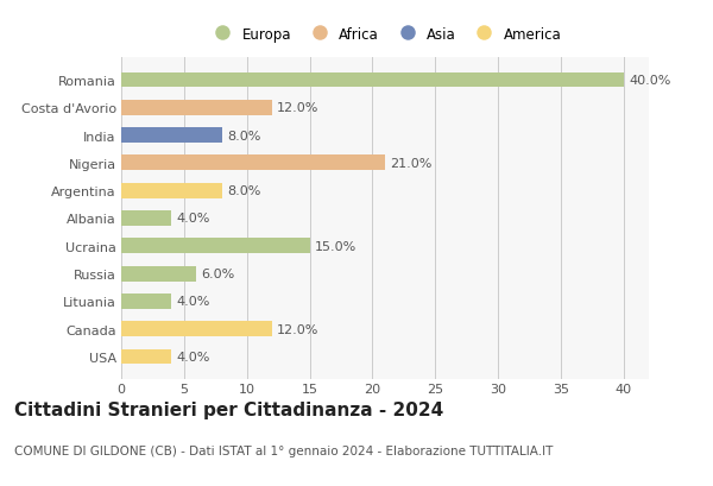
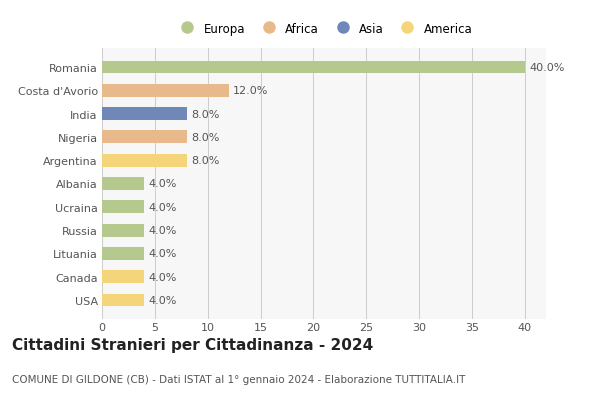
Nigeria: 21.0% -> 8.0%
Ucraina: 15.0% -> 4.0%
Russia: 6.0% -> 4.0%
Canada: 12.0% -> 4.0%
